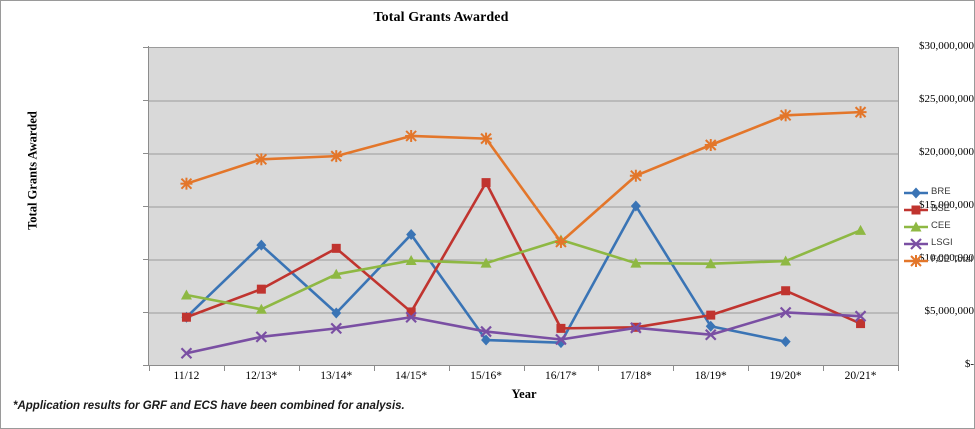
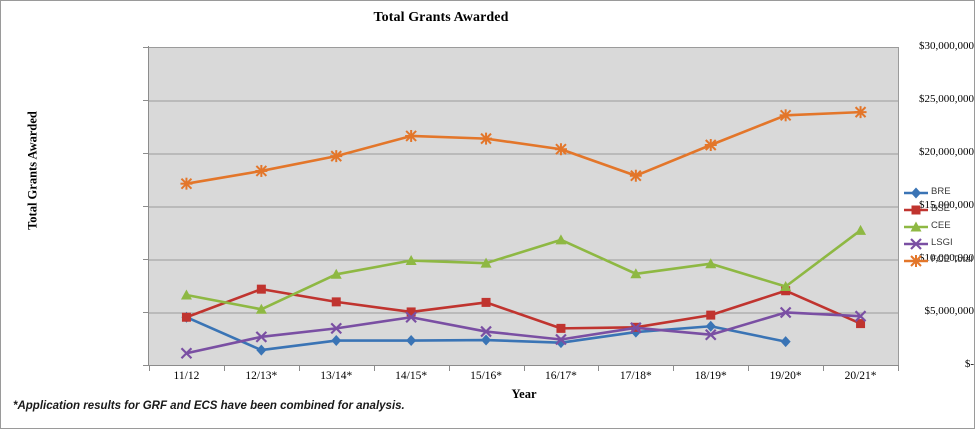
BRE/12/13*: $11400000 -> $1500000
FCE Total/12/13*: $19500000 -> $18400000
BRE/13/14*: $5000000 -> $2400000
BSE/13/14*: $11100000 -> $6000000
BRE/14/15*: $12400000 -> $2400000
BSE/15/16*: $17300000 -> $6000000
FCE Total/16/17*: $11700000 -> $20400000
BRE/17/18*: $15100000 -> $3200000
CEE/17/18*: $9700000 -> $8700000
CEE/19/20*: $9900000 -> $7500000
